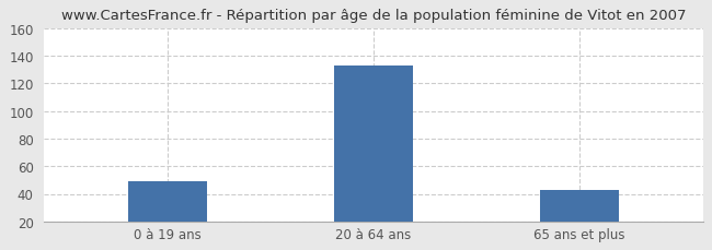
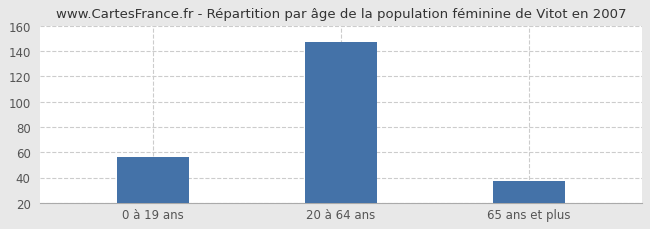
0 à 19 ans: 49 -> 56
20 à 64 ans: 133 -> 147
65 ans et plus: 43 -> 37
